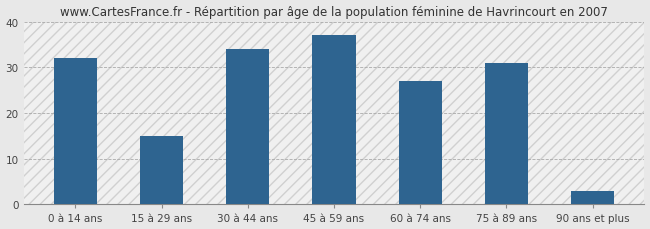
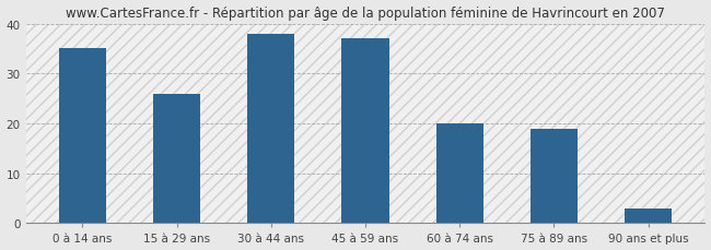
0 à 14 ans: 32 -> 35
15 à 29 ans: 15 -> 26
30 à 44 ans: 34 -> 38
60 à 74 ans: 27 -> 20
75 à 89 ans: 31 -> 19
